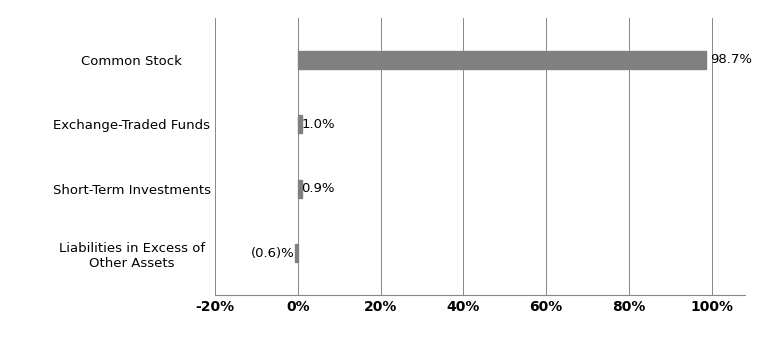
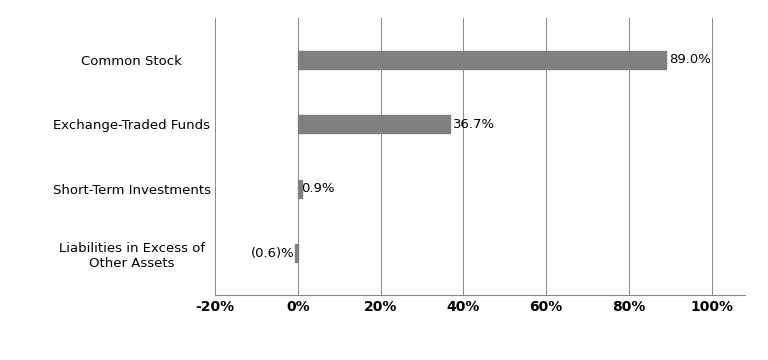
Common Stock: 98.7% -> 89.0%
Exchange-Traded Funds: 1.0% -> 36.7%
